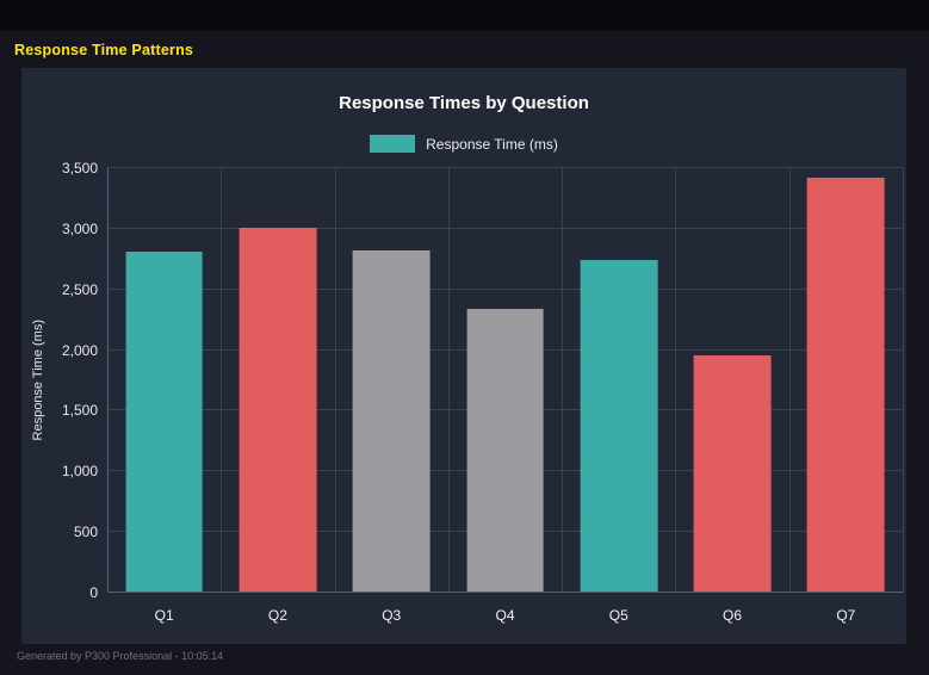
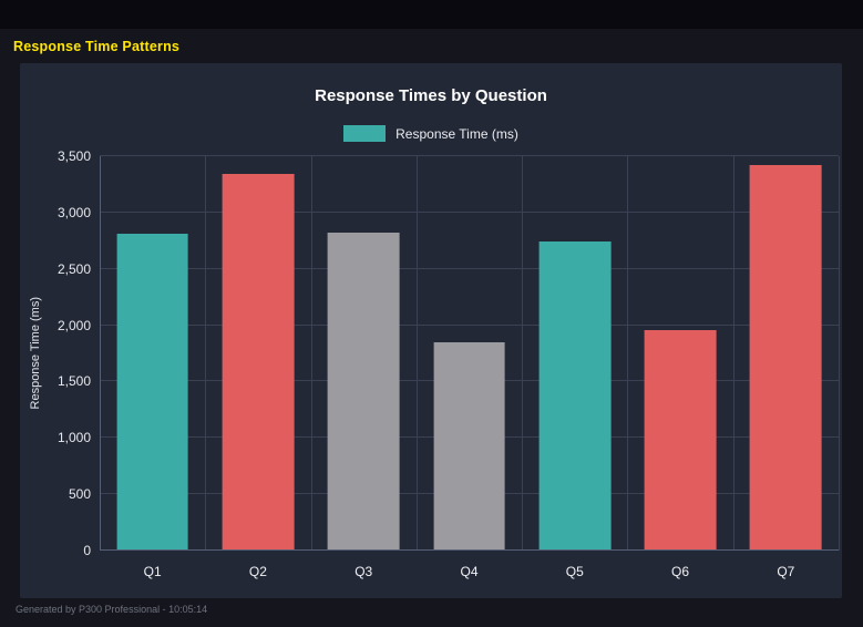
Q2: 3000 -> 3330
Q4: 2330 -> 1840
